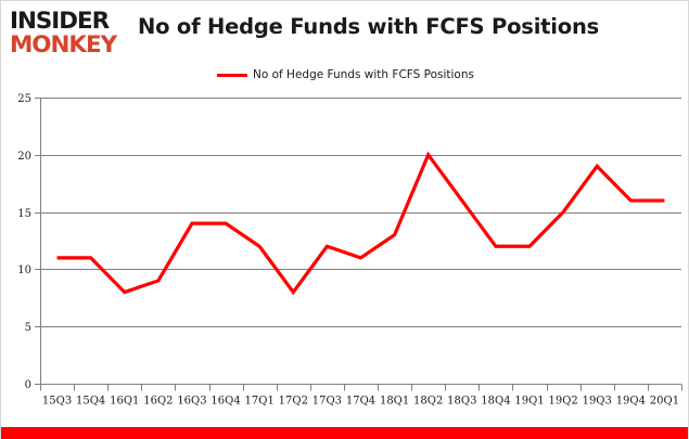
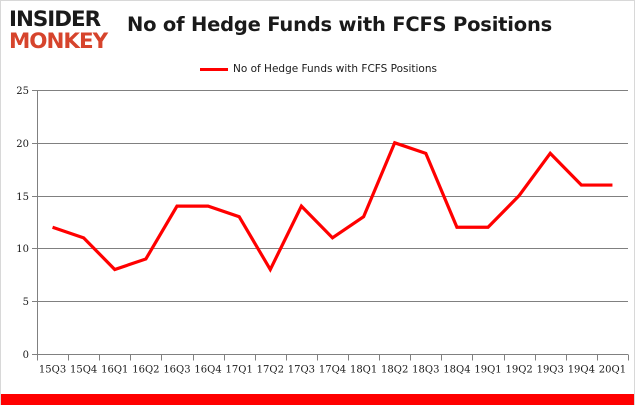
15Q3: 11 -> 12
17Q1: 12 -> 13
17Q3: 12 -> 14
18Q3: 16 -> 19
